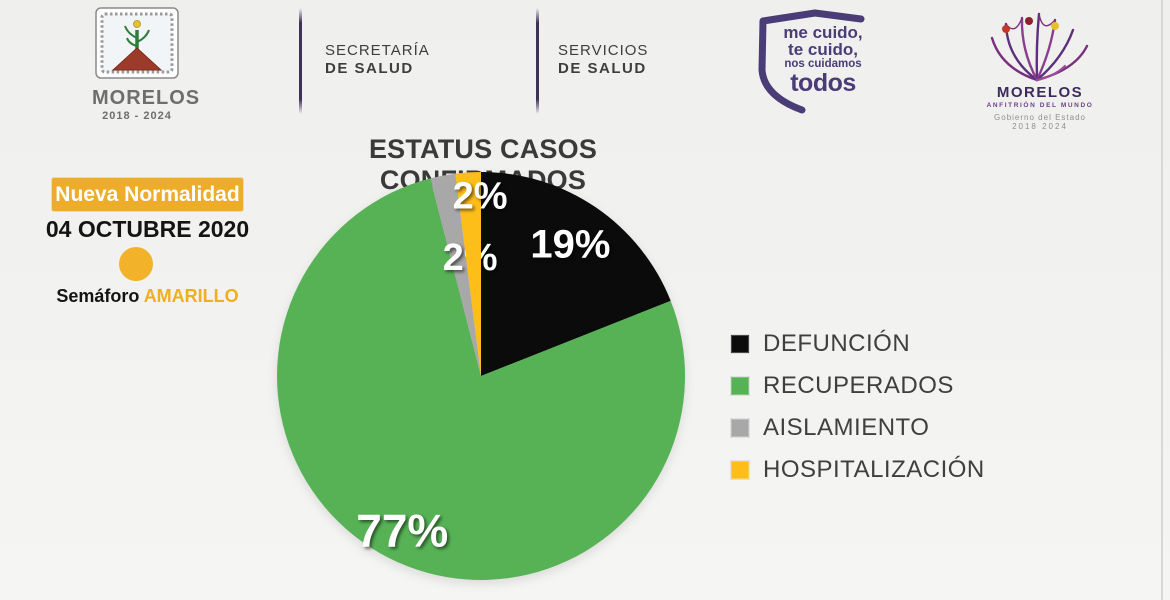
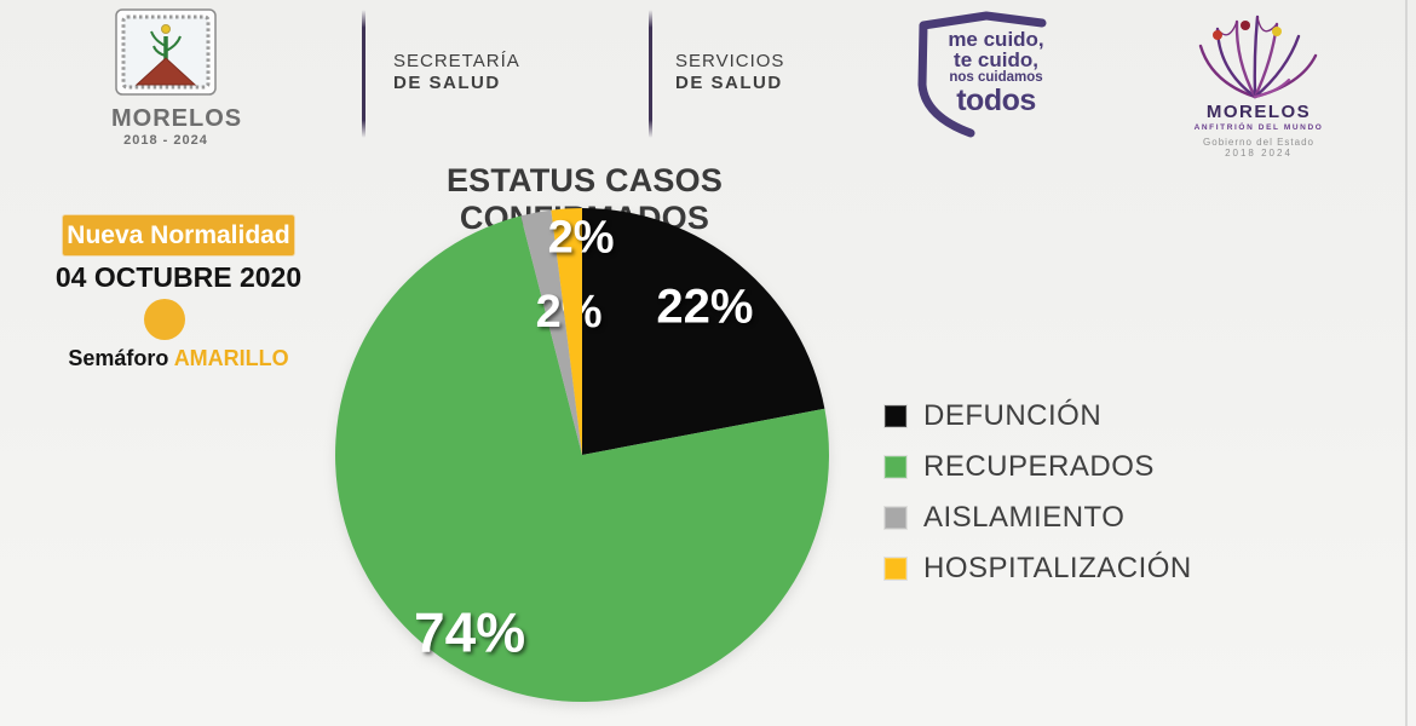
DEFUNCIÓN: 19% -> 22%
RECUPERADOS: 77% -> 74%
